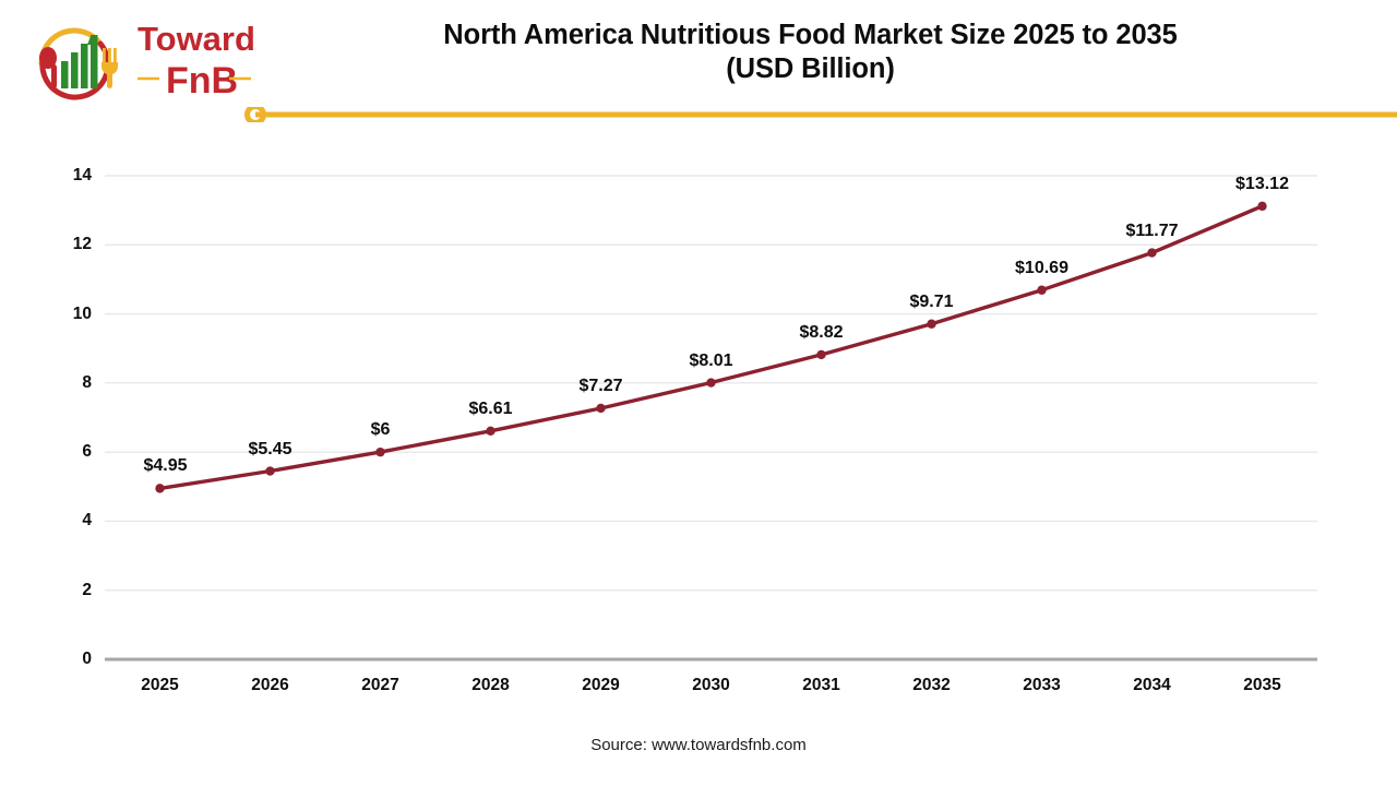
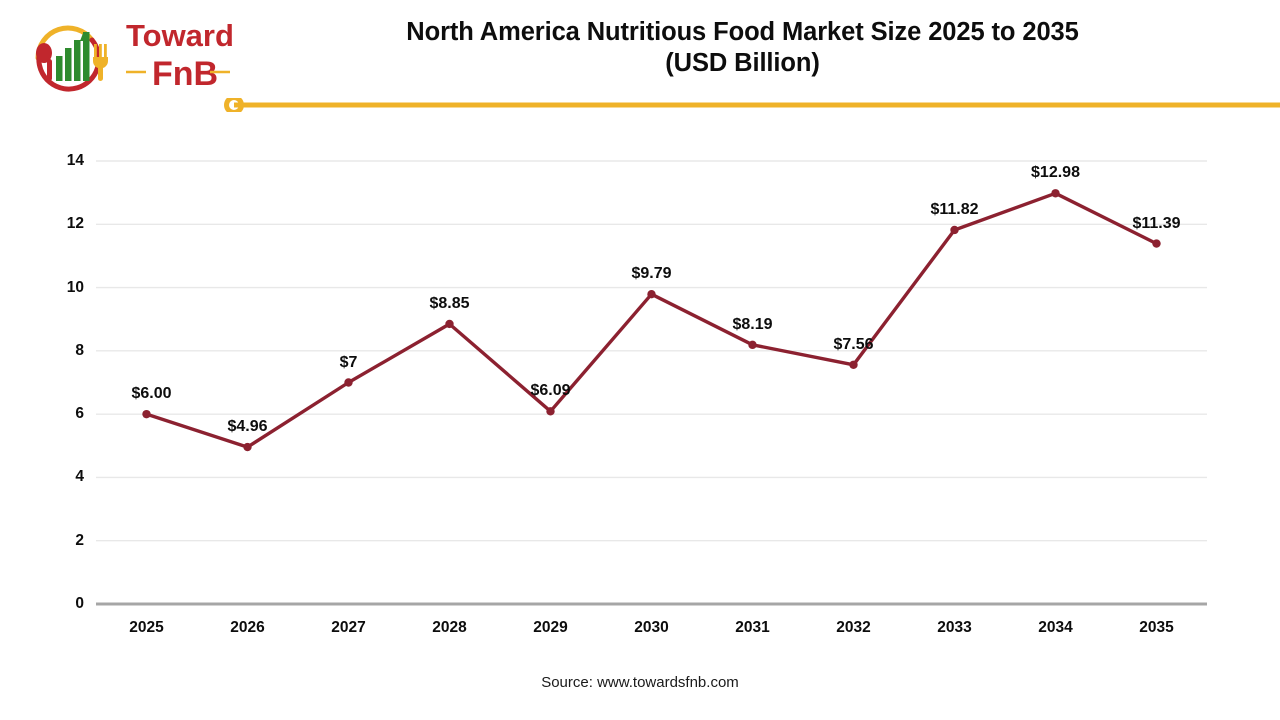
2025: $4.95 -> $6.00
2026: $5.45 -> $4.96
2027: $6 -> $7
2028: $6.61 -> $8.85
2029: $7.27 -> $6.09
2030: $8.01 -> $9.79
2031: $8.82 -> $8.19
2032: $9.71 -> $7.56
2033: $10.69 -> $11.82
2034: $11.77 -> $12.98
2035: $13.12 -> $11.39
